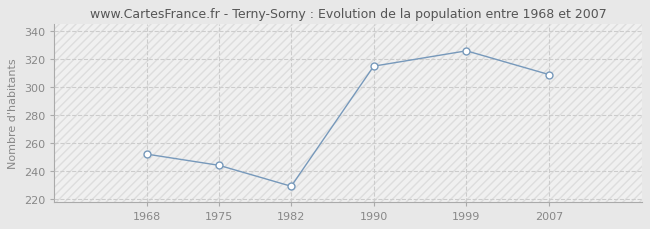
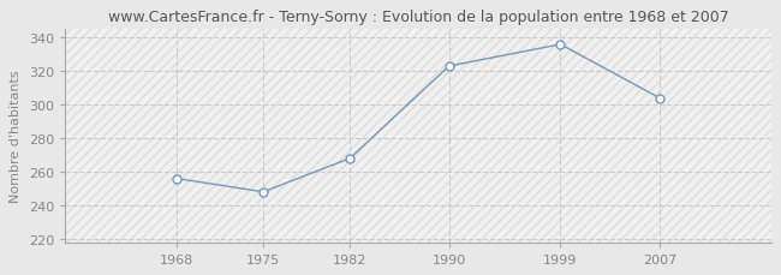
1968: 252 -> 256
1975: 244 -> 248
1982: 229 -> 268
1990: 315 -> 323
1999: 326 -> 336
2007: 309 -> 304
